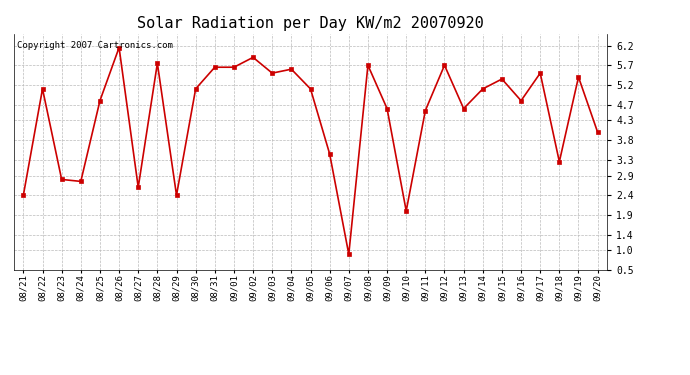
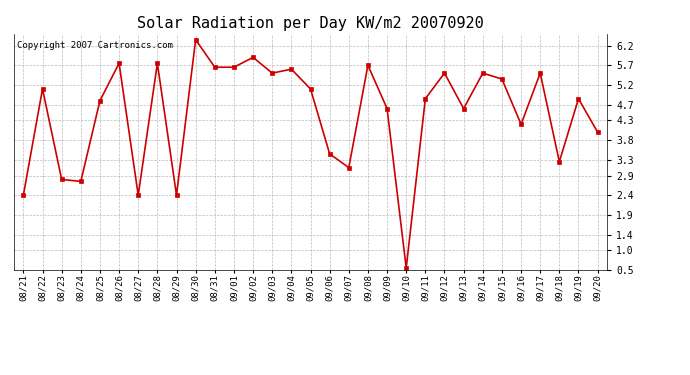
08/26: 6.15 -> 5.75
08/27: 2.60 -> 2.40
08/30: 5.10 -> 6.35
09/07: 0.90 -> 3.10
09/10: 2.00 -> 0.55
09/11: 4.55 -> 4.85
09/12: 5.70 -> 5.50
09/14: 5.10 -> 5.50
09/16: 4.80 -> 4.20
09/19: 5.40 -> 4.85
